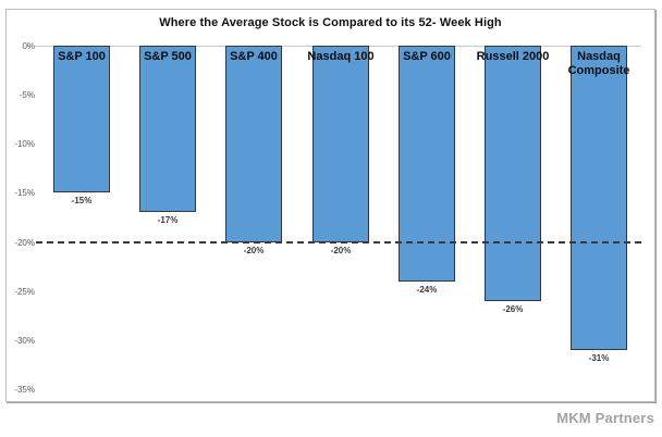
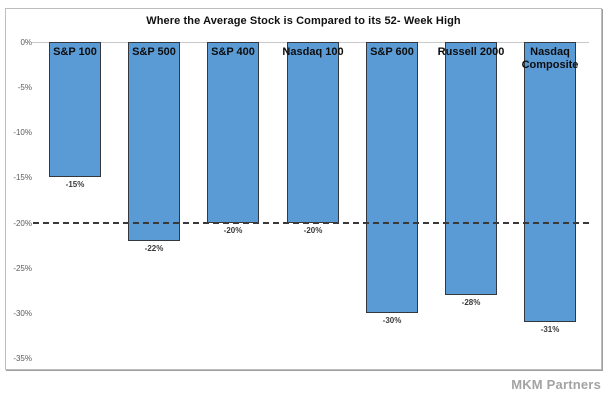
S&P 500: -17% -> -22%
S&P 600: -24% -> -30%
Russell 2000: -26% -> -28%
